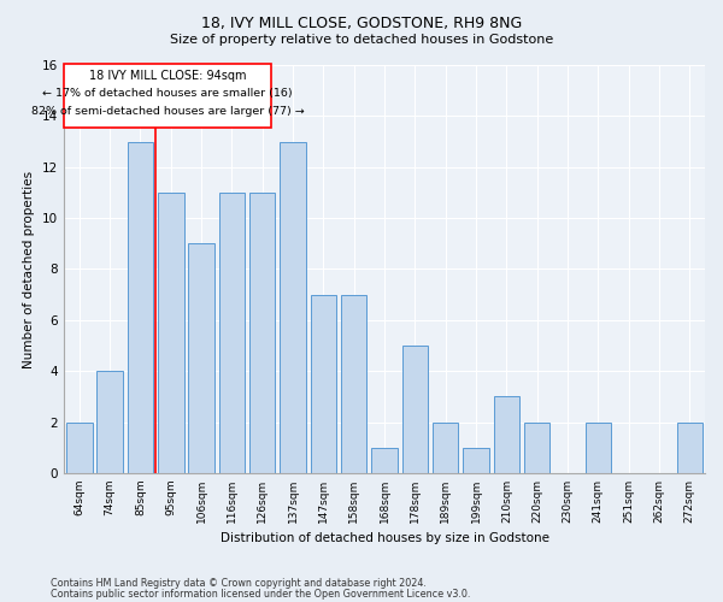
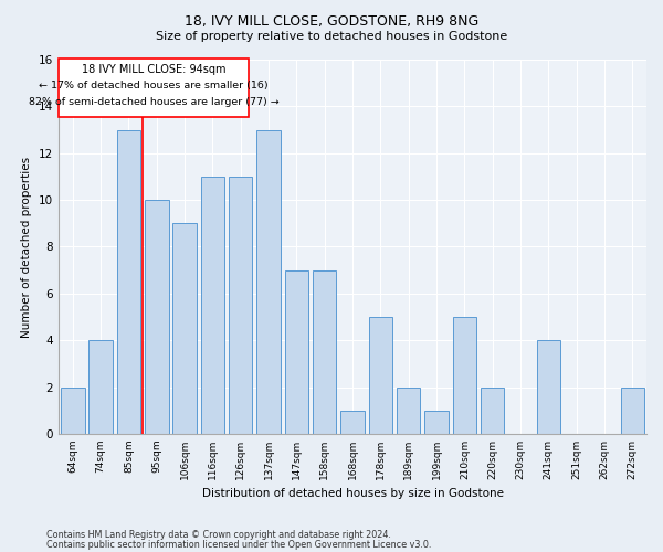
95sqm: 11 -> 10
210sqm: 3 -> 5
241sqm: 2 -> 4
